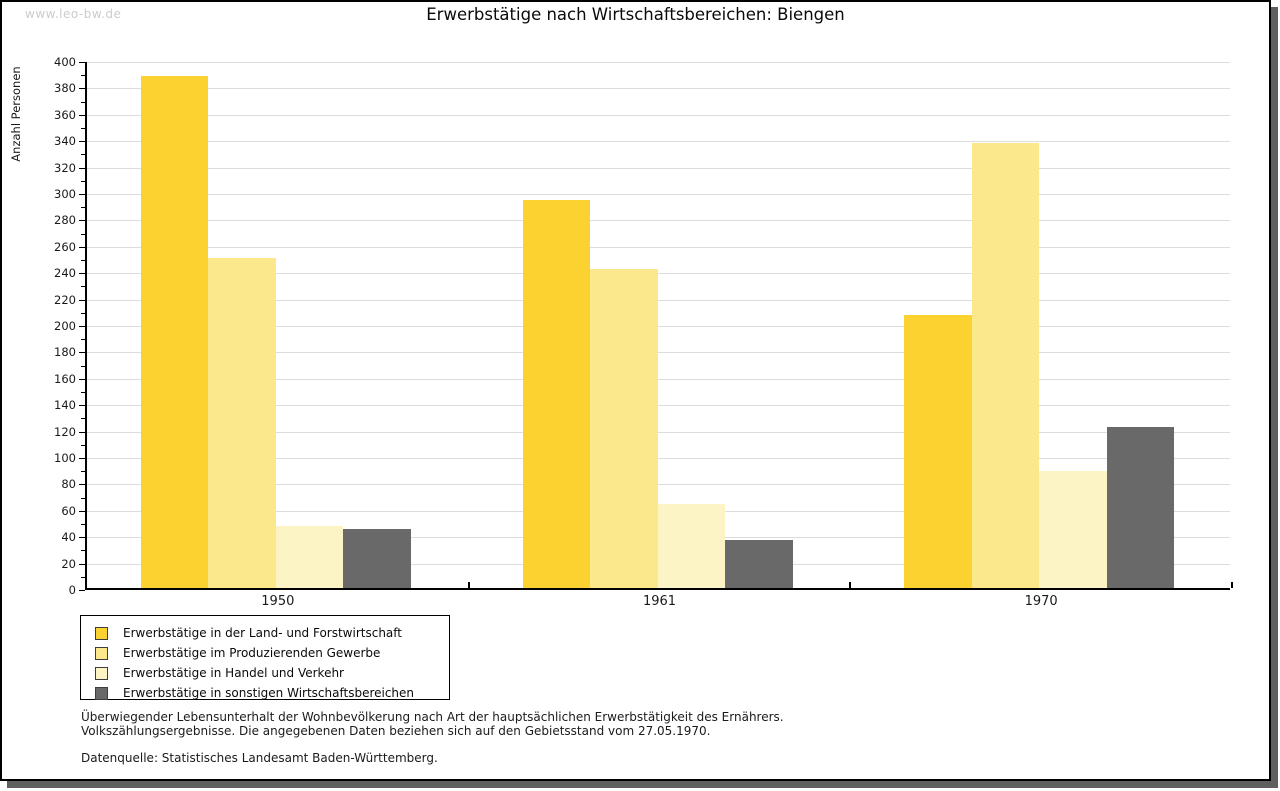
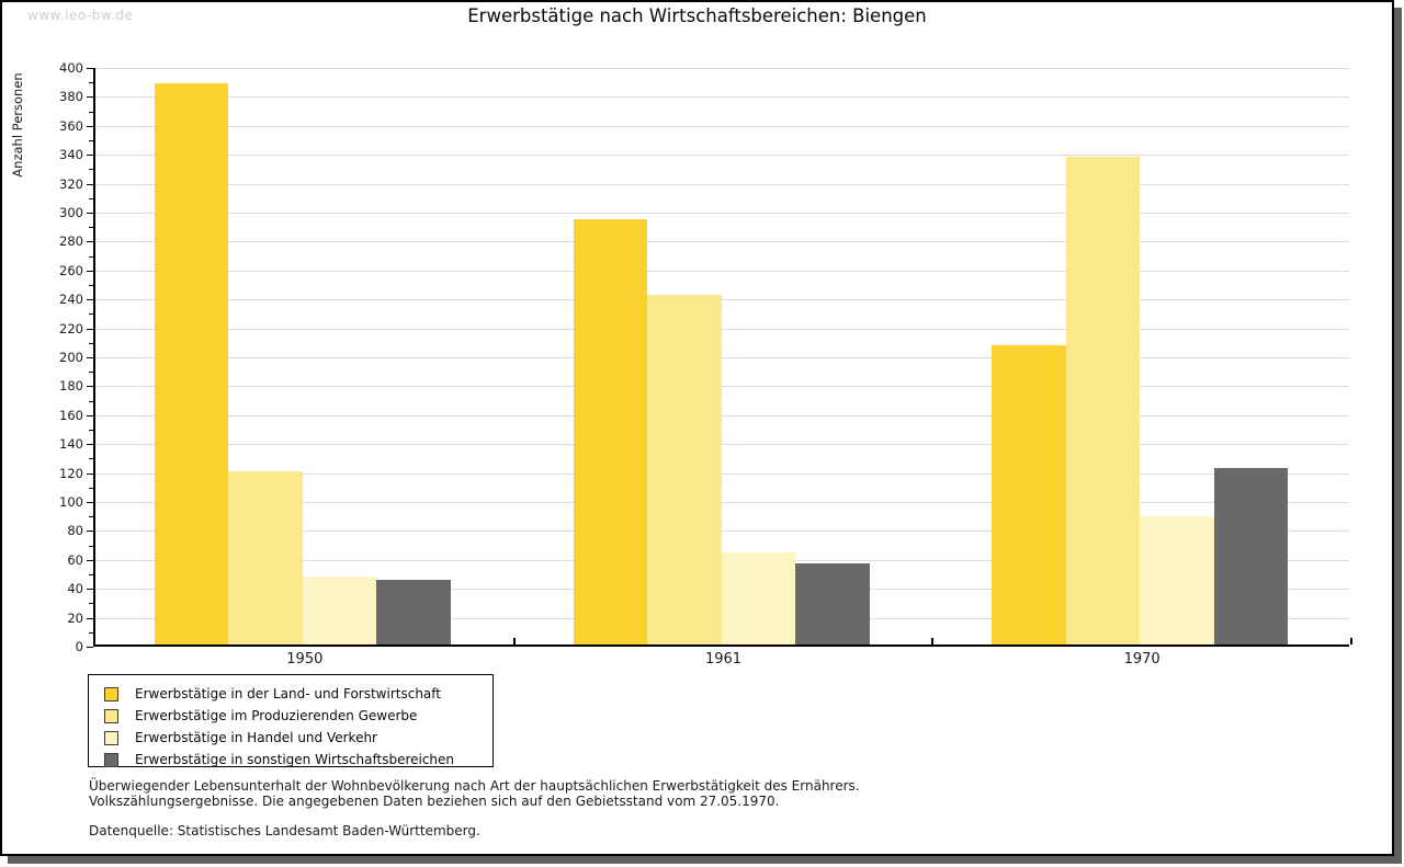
Erwerbstätige im Produzierenden Gewerbe/1950: 250 -> 120
Erwerbstätige in sonstigen Wirtschaftsbereichen/1961: 36 -> 56
